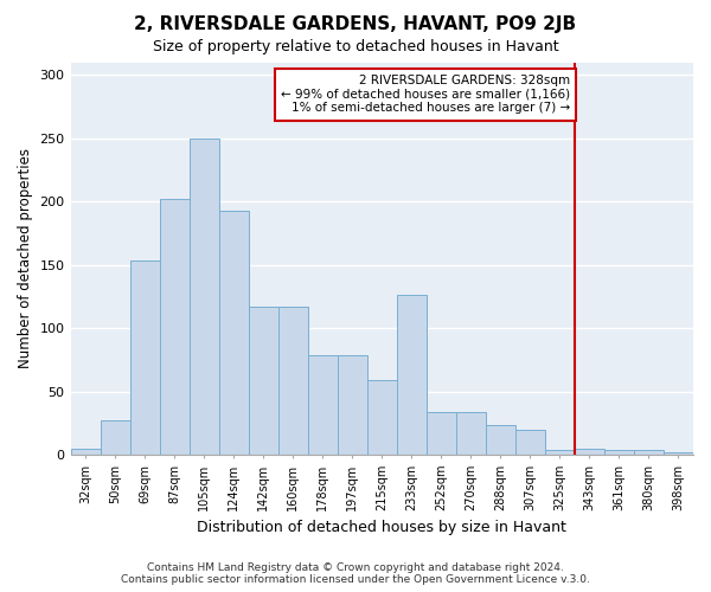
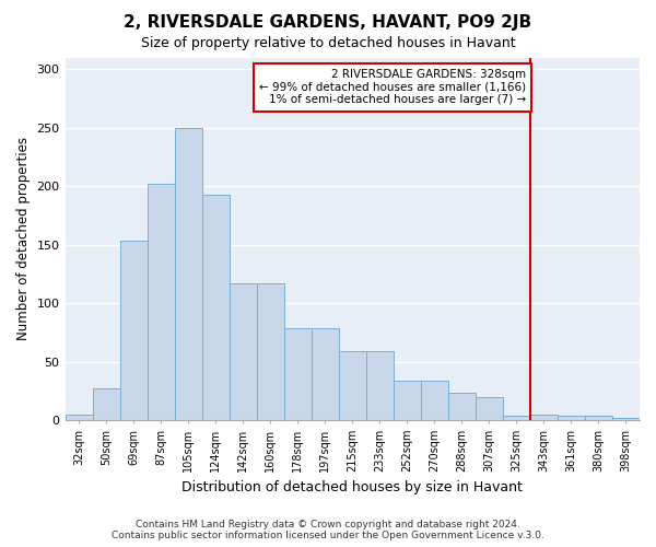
233sqm: 126 -> 59
